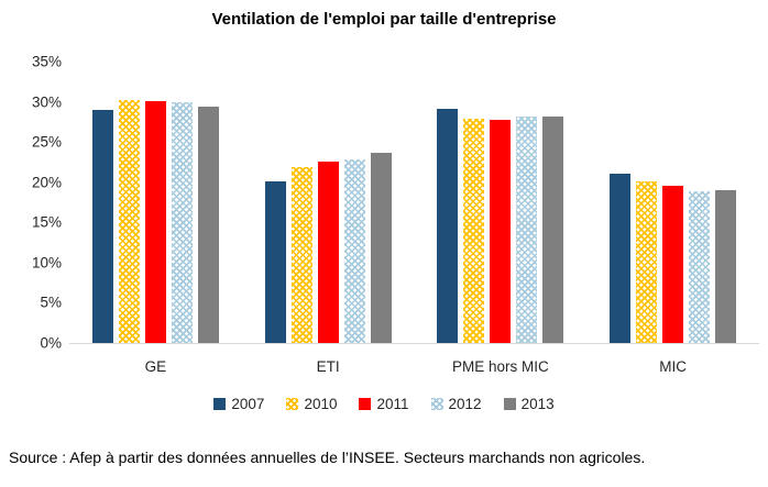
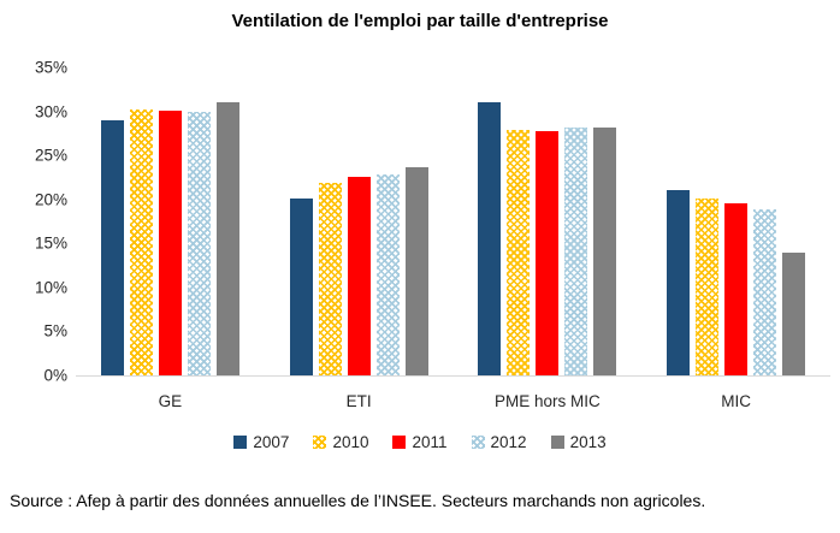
2013/GE: 29% -> 31%
2007/PME hors MIC: 29% -> 31%
2013/MIC: 19% -> 14%
